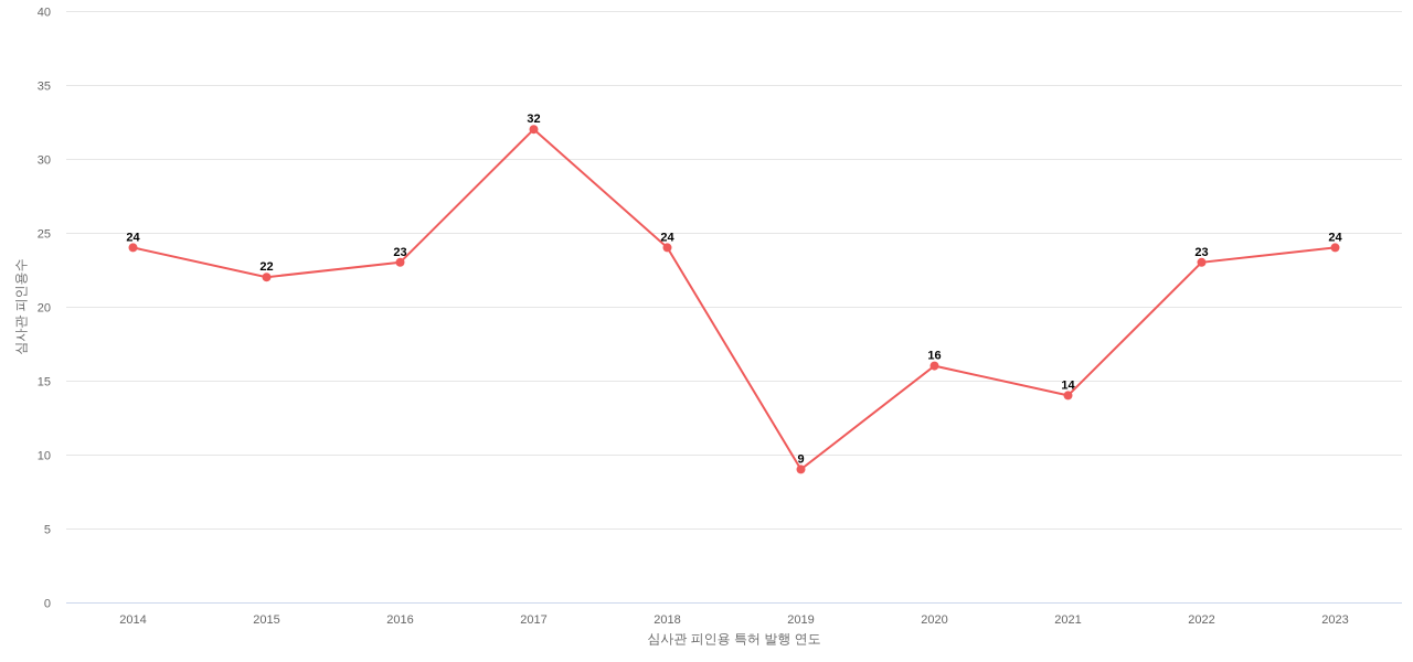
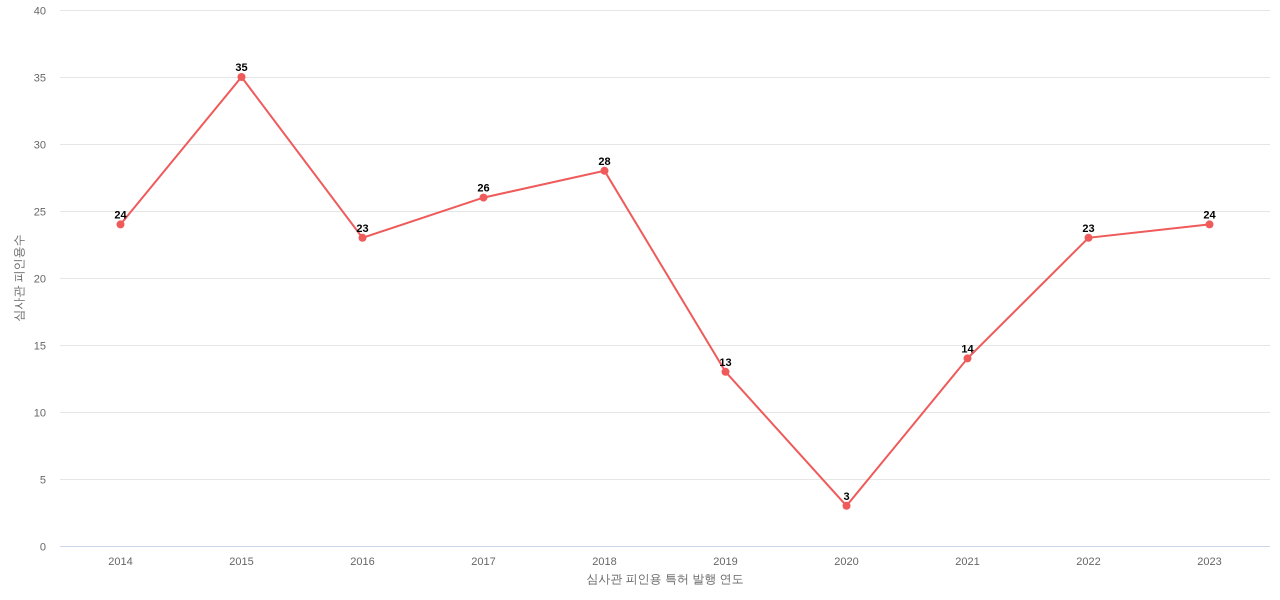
2015: 22 -> 35
2017: 32 -> 26
2018: 24 -> 28
2019: 9 -> 13
2020: 16 -> 3
